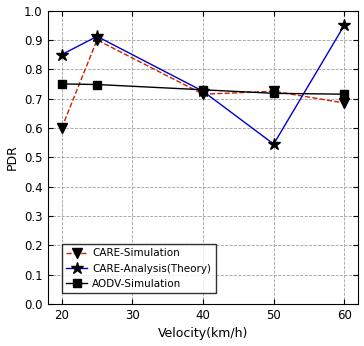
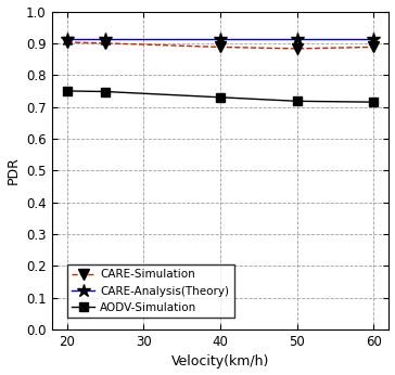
CARE-Simulation/20: 0.600 -> 0.903
CARE-Analysis(Theory)/20: 0.850 -> 0.912
CARE-Simulation/40: 0.715 -> 0.888
CARE-Analysis(Theory)/40: 0.725 -> 0.912
CARE-Simulation/50: 0.725 -> 0.883
CARE-Analysis(Theory)/50: 0.545 -> 0.912
CARE-Simulation/60: 0.685 -> 0.888
CARE-Analysis(Theory)/60: 0.950 -> 0.912
